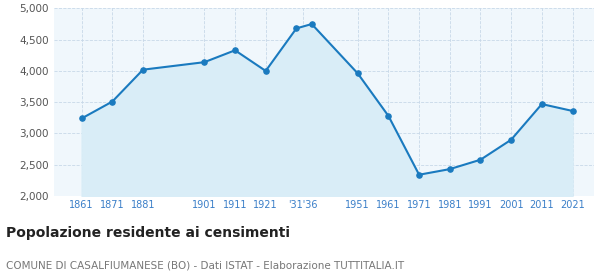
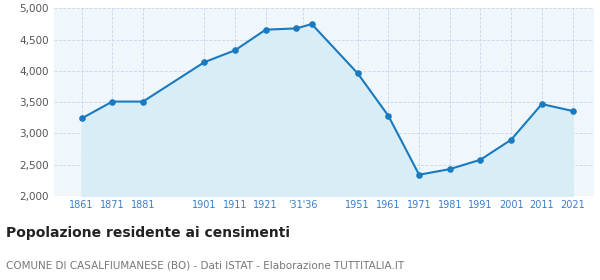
1881: 4,020 -> 3,510
1921: 4,000 -> 4,660
